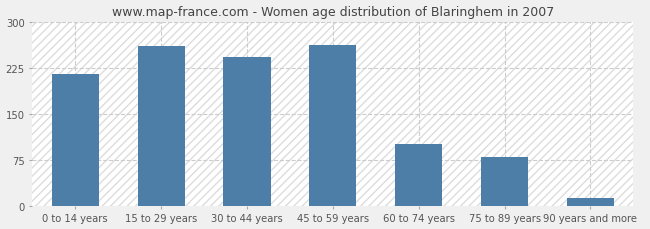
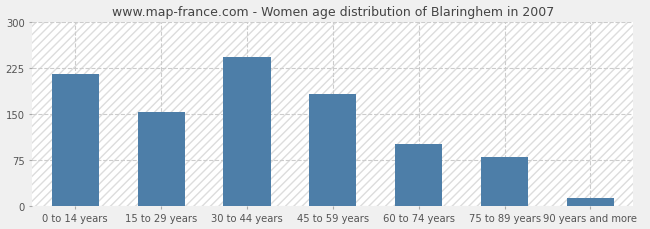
15 to 29 years: 260 -> 153
45 to 59 years: 262 -> 182
